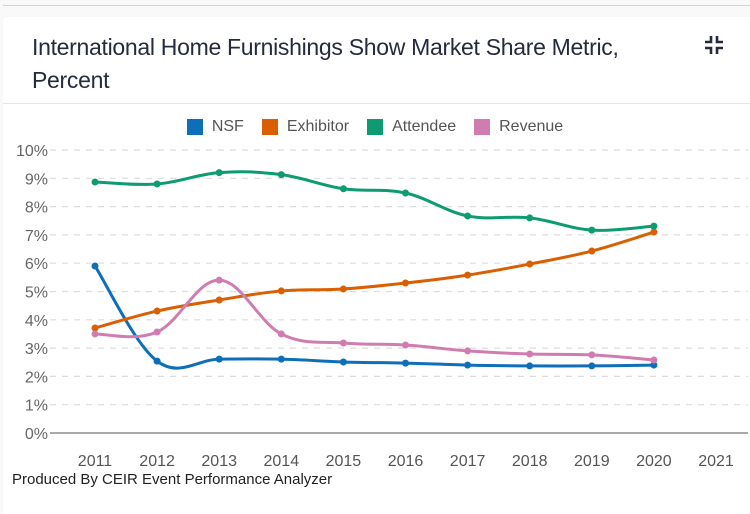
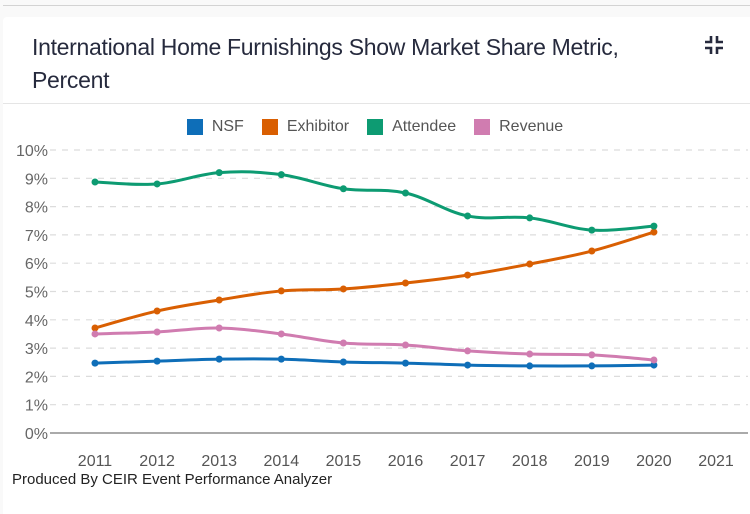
NSF/2011: 5.9% -> 2.5%
Revenue/2013: 5.4% -> 3.7%
